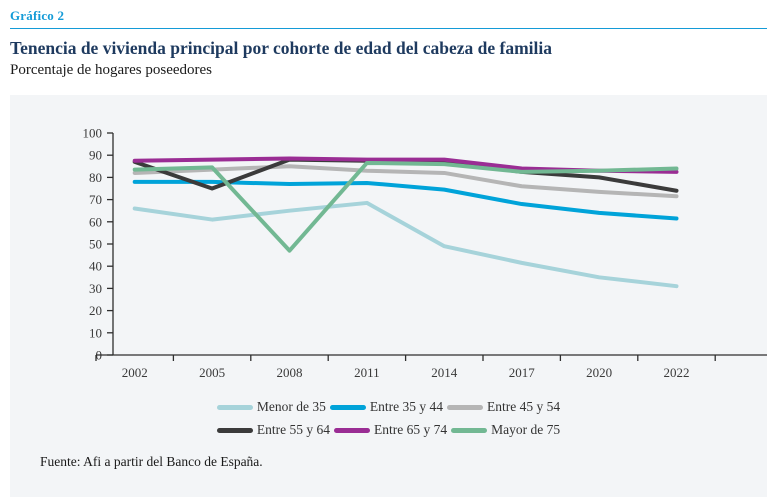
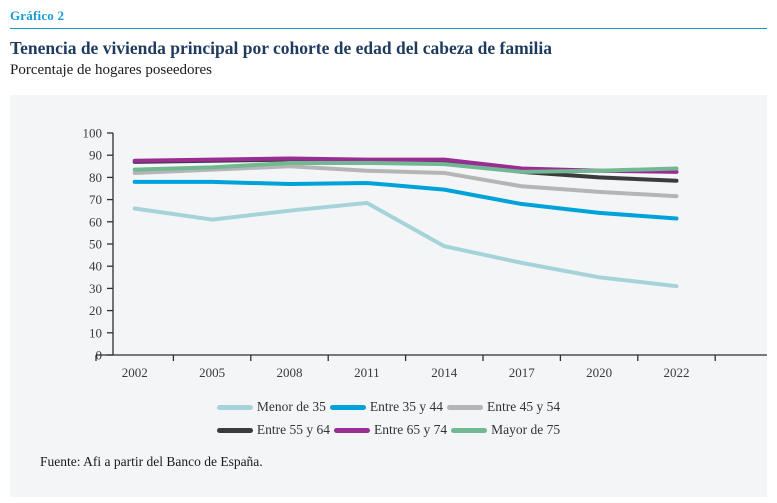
Entre 55 y 64/2005: 75 -> 88
Mayor de 75/2008: 47 -> 86
Entre 55 y 64/2022: 74 -> 78
